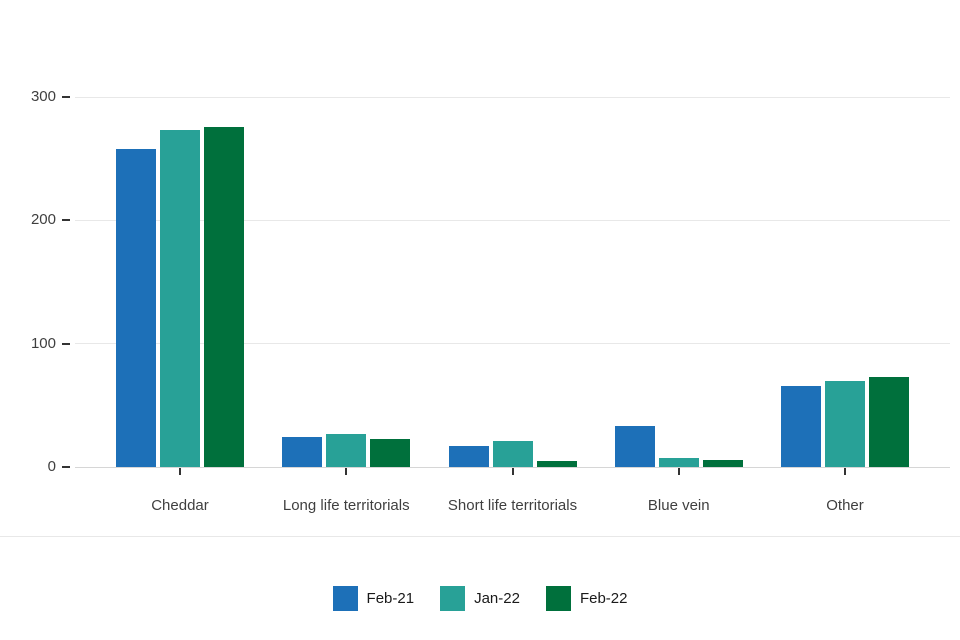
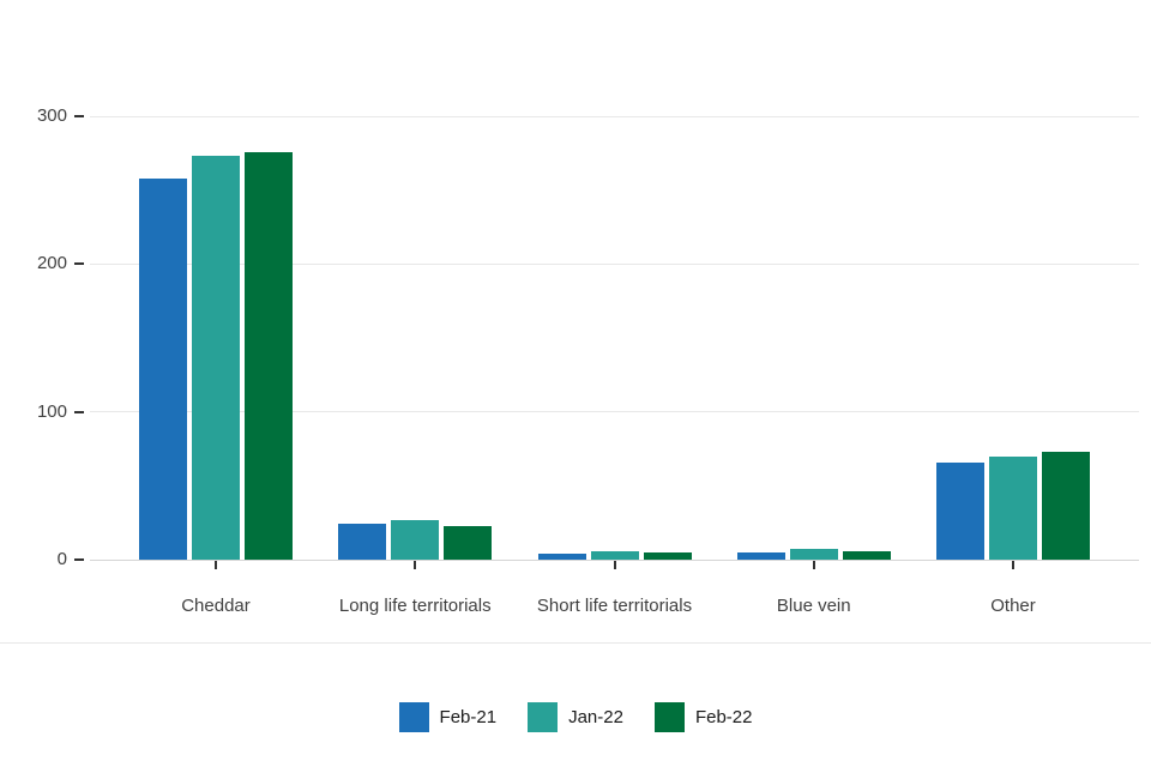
Feb-21/Short life territorials: 17 -> 4
Jan-22/Short life territorials: 21 -> 6
Feb-21/Blue vein: 33 -> 5
